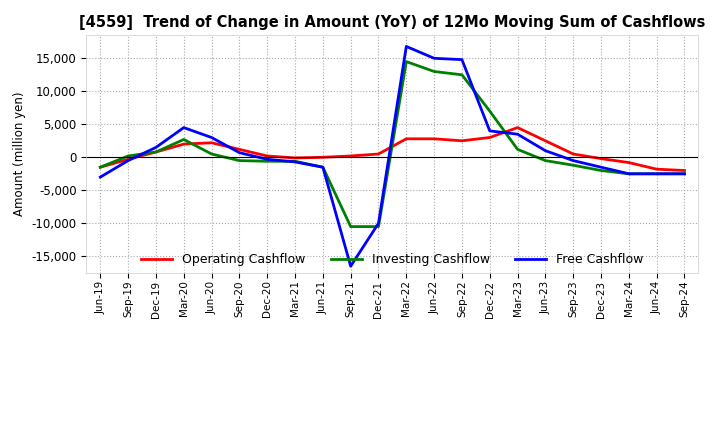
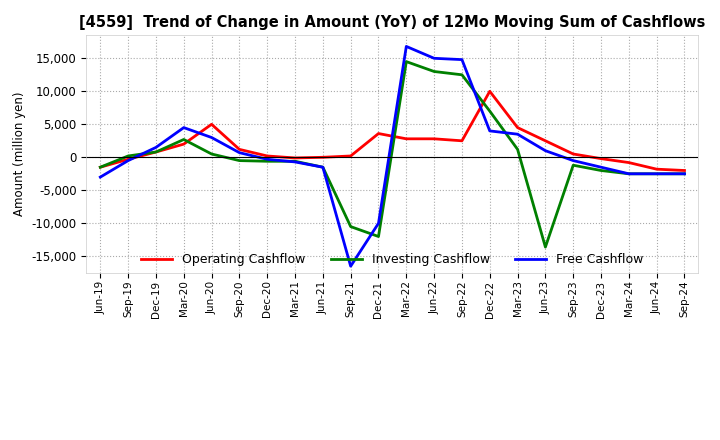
Operating Cashflow/Jun-20: 2,200 -> 5,000
Operating Cashflow/Dec-21: 500 -> 3,600
Investing Cashflow/Dec-21: -10,500 -> -12,000
Operating Cashflow/Dec-22: 3,000 -> 10,000
Investing Cashflow/Jun-23: -500 -> -13,600
